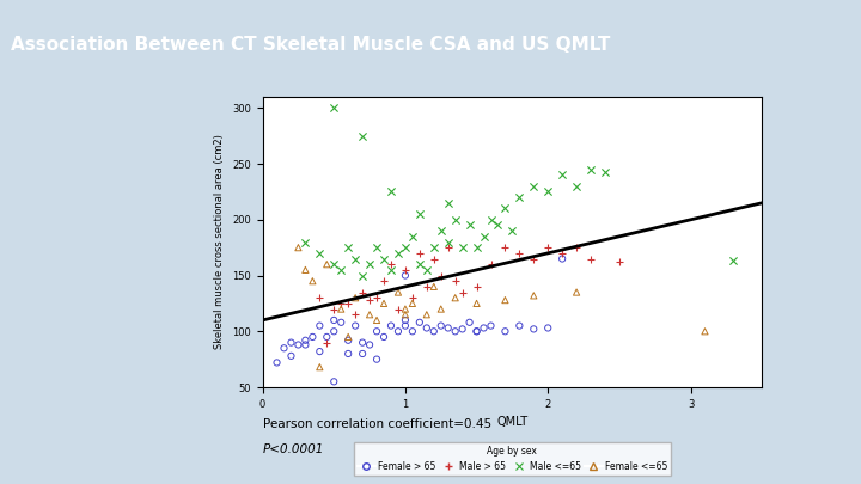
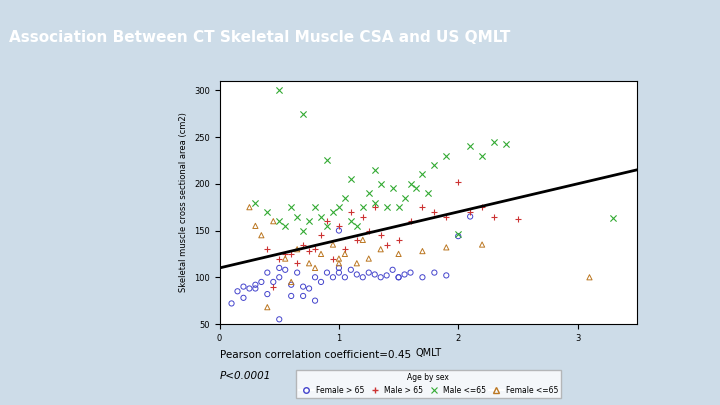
Female > 65/2: 103 -> 144
Male > 65/2: 175 -> 202
Male <=65/2: 225 -> 146
